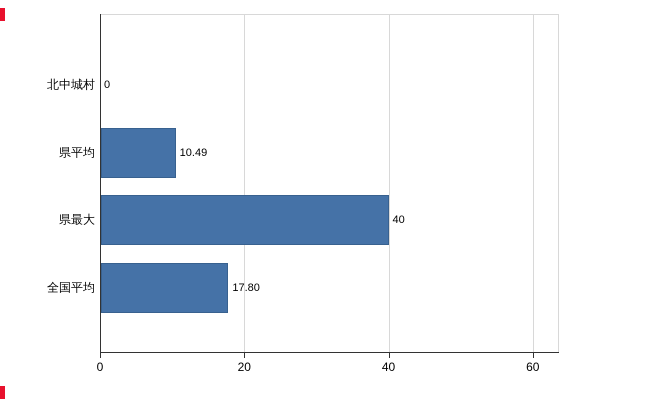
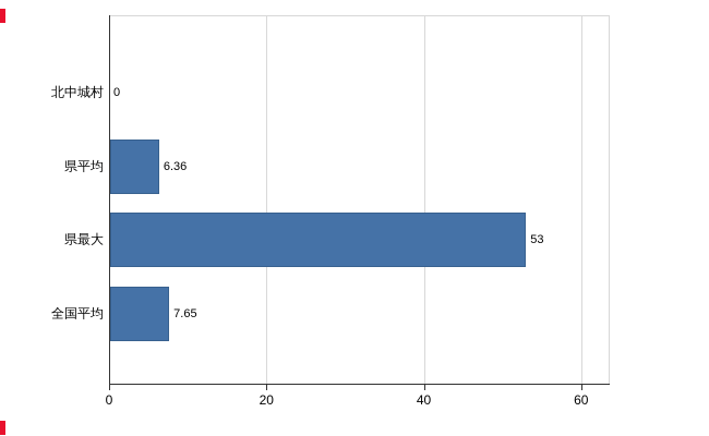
県平均: 10.49 -> 6.36
県最大: 40 -> 53
全国平均: 17.80 -> 7.65
